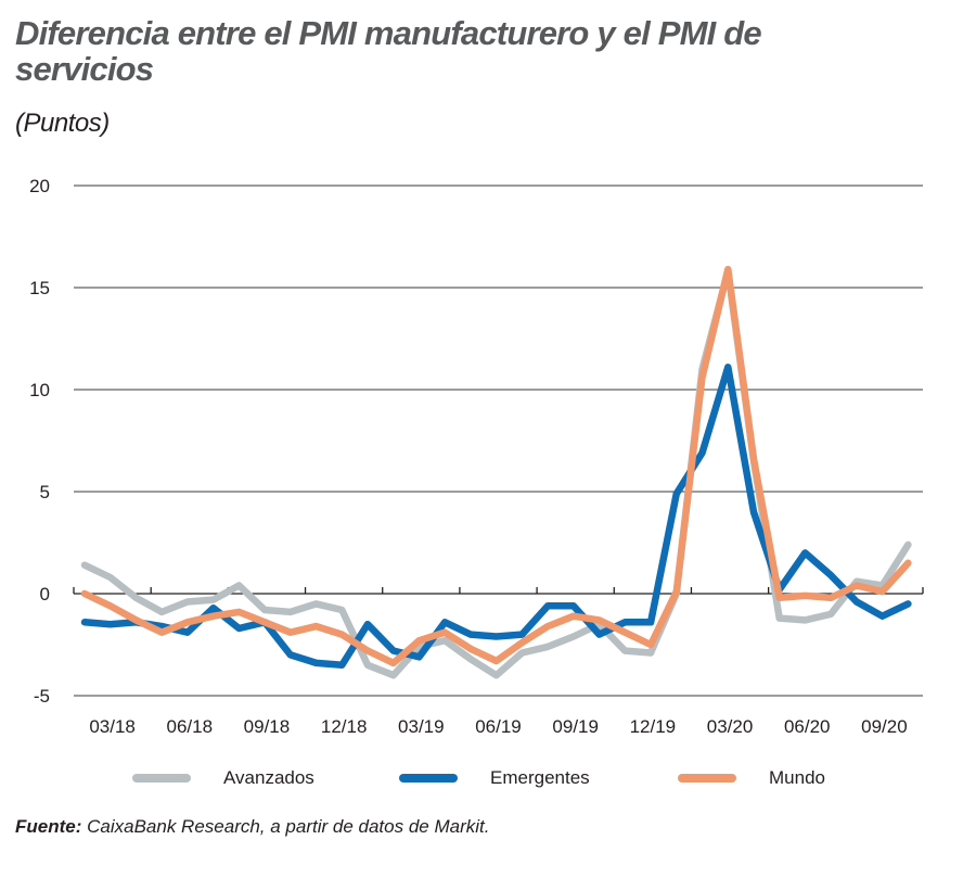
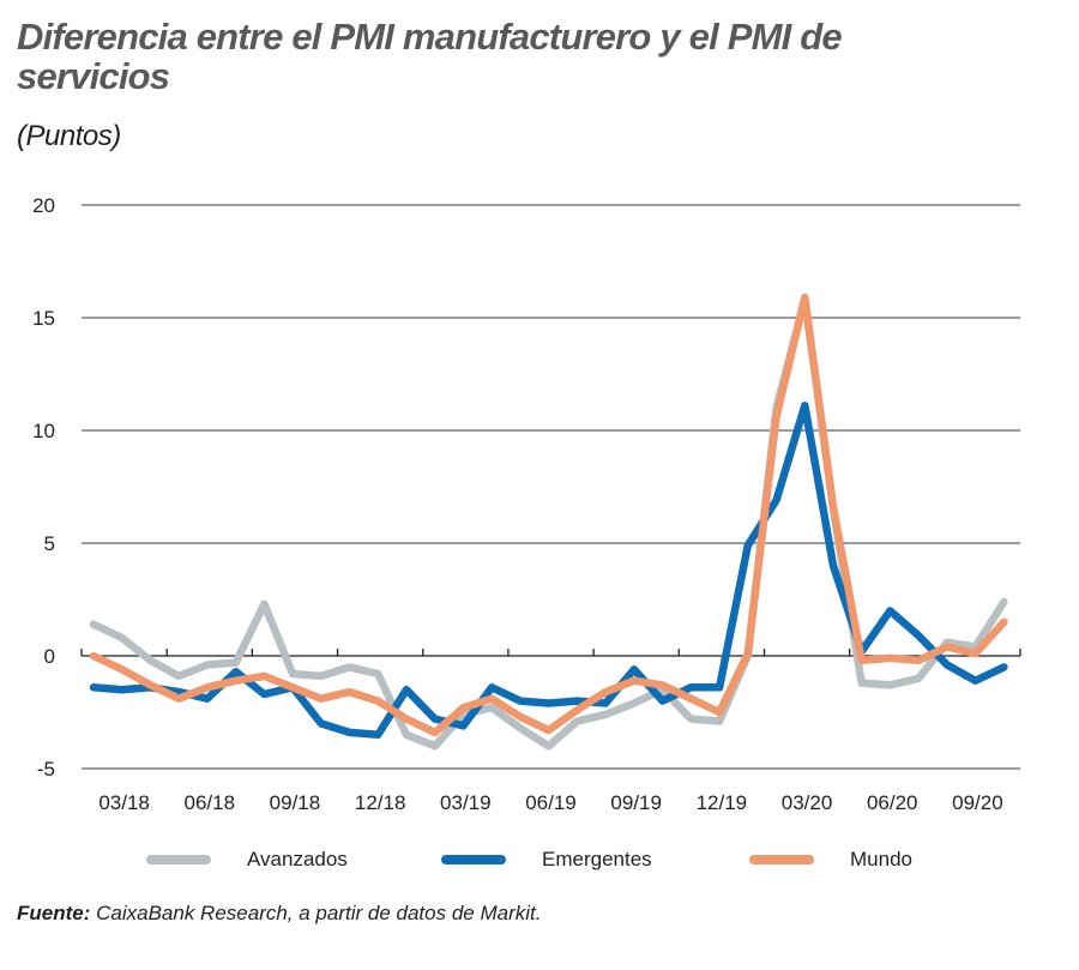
Avanzados/09/18: 0.4 -> 2.3
Emergentes/09/19: -0.6 -> -2.1
